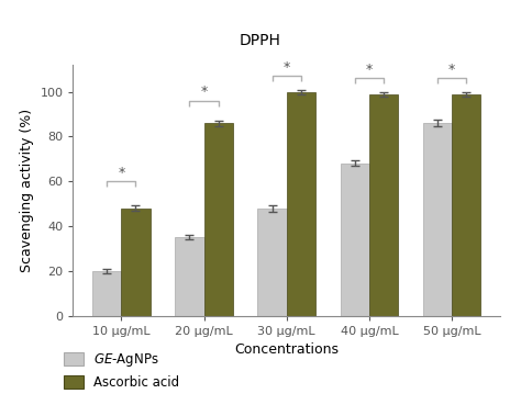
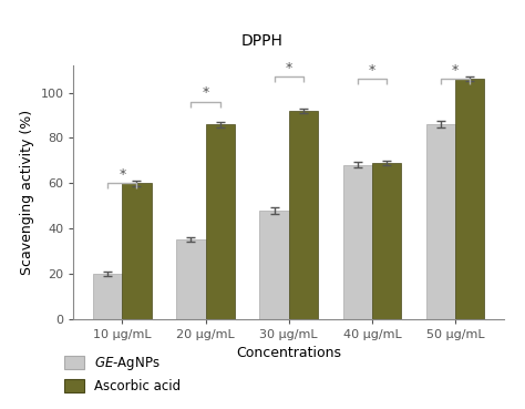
Ascorbic acid/10 μg/mL: 48 -> 60
Ascorbic acid/30 μg/mL: 100 -> 92
Ascorbic acid/40 μg/mL: 99 -> 69
Ascorbic acid/50 μg/mL: 99 -> 106
